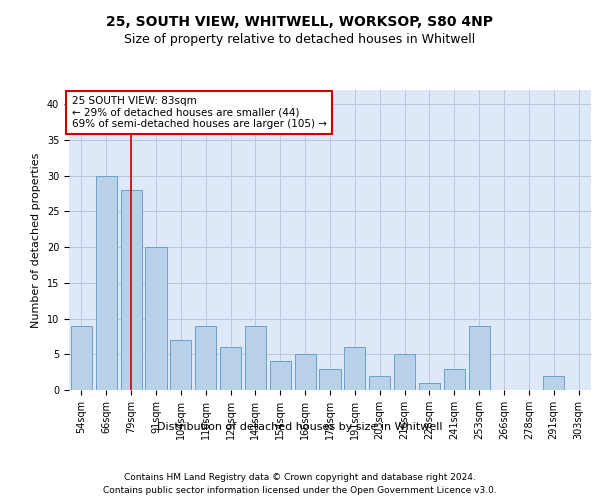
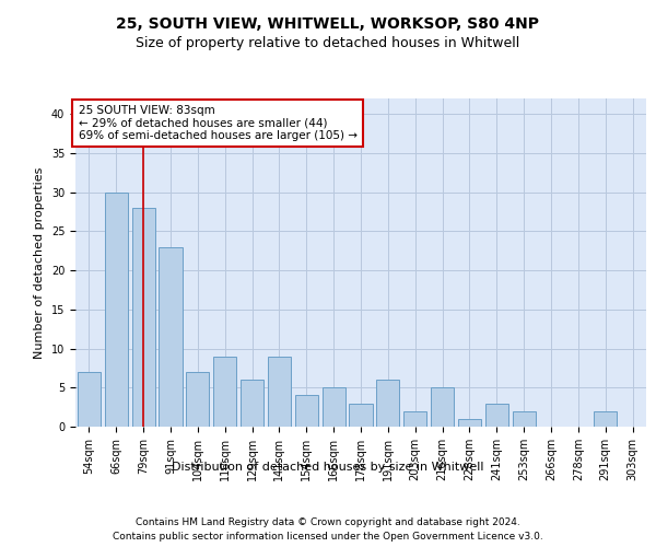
54sqm: 9 -> 7
91sqm: 20 -> 23
253sqm: 9 -> 2
